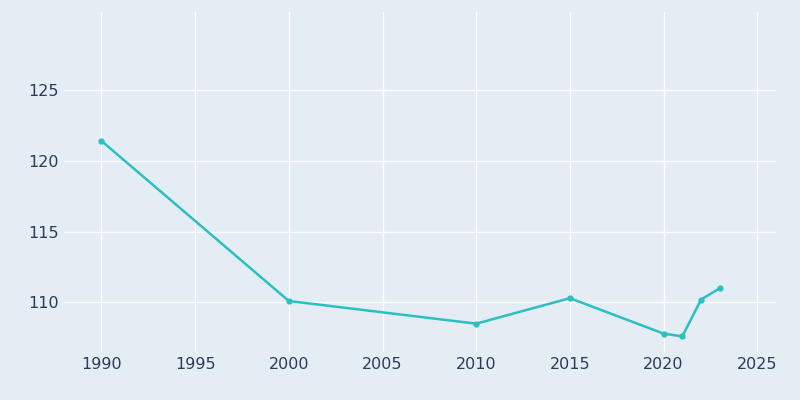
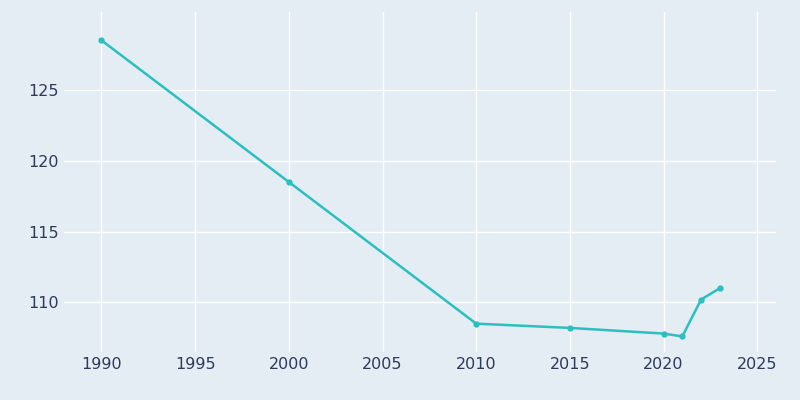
1990: 121.4 -> 128.5
2000: 110.1 -> 118.5
2015: 110.3 -> 108.2
